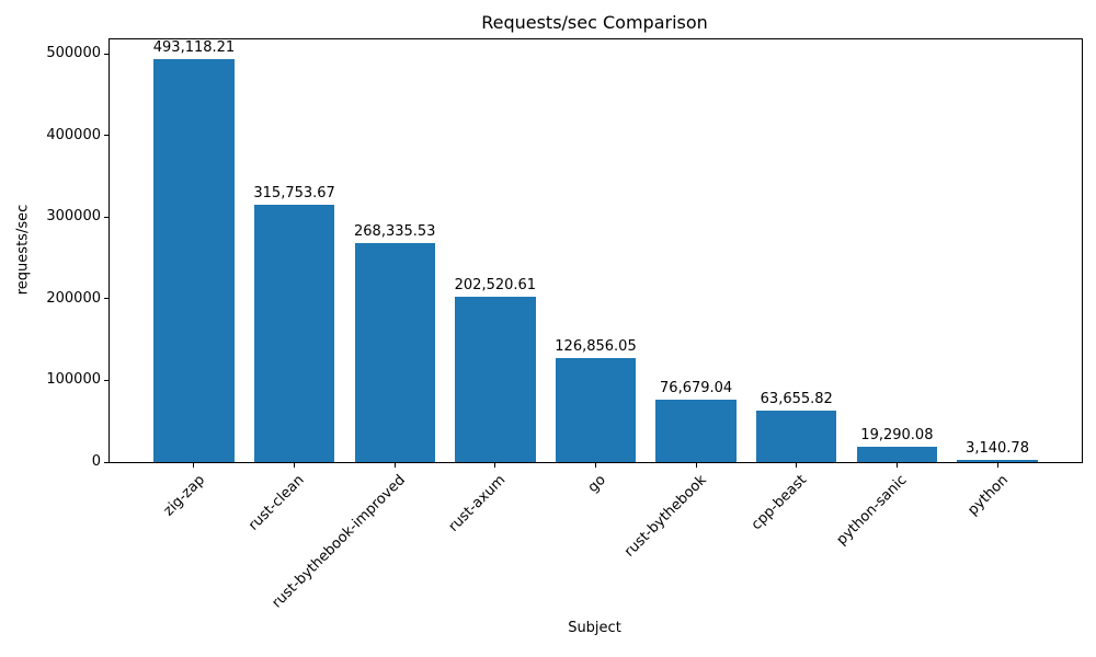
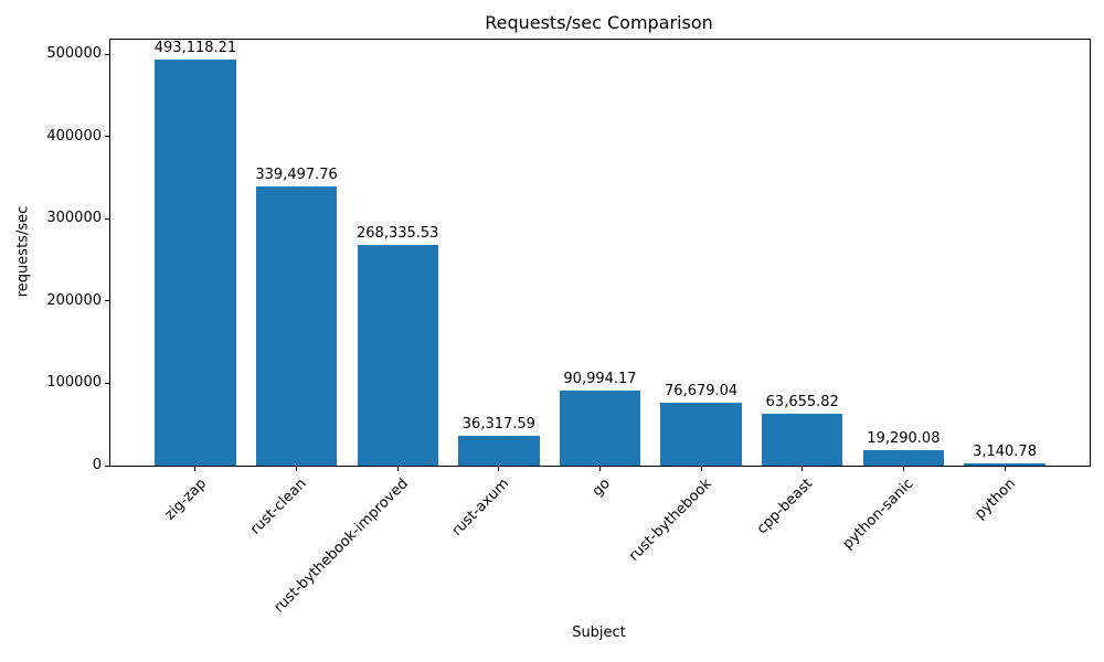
rust-clean: 315,753.67 -> 339,497.76
rust-axum: 202,520.61 -> 36,317.59
go: 126,856.05 -> 90,994.17
